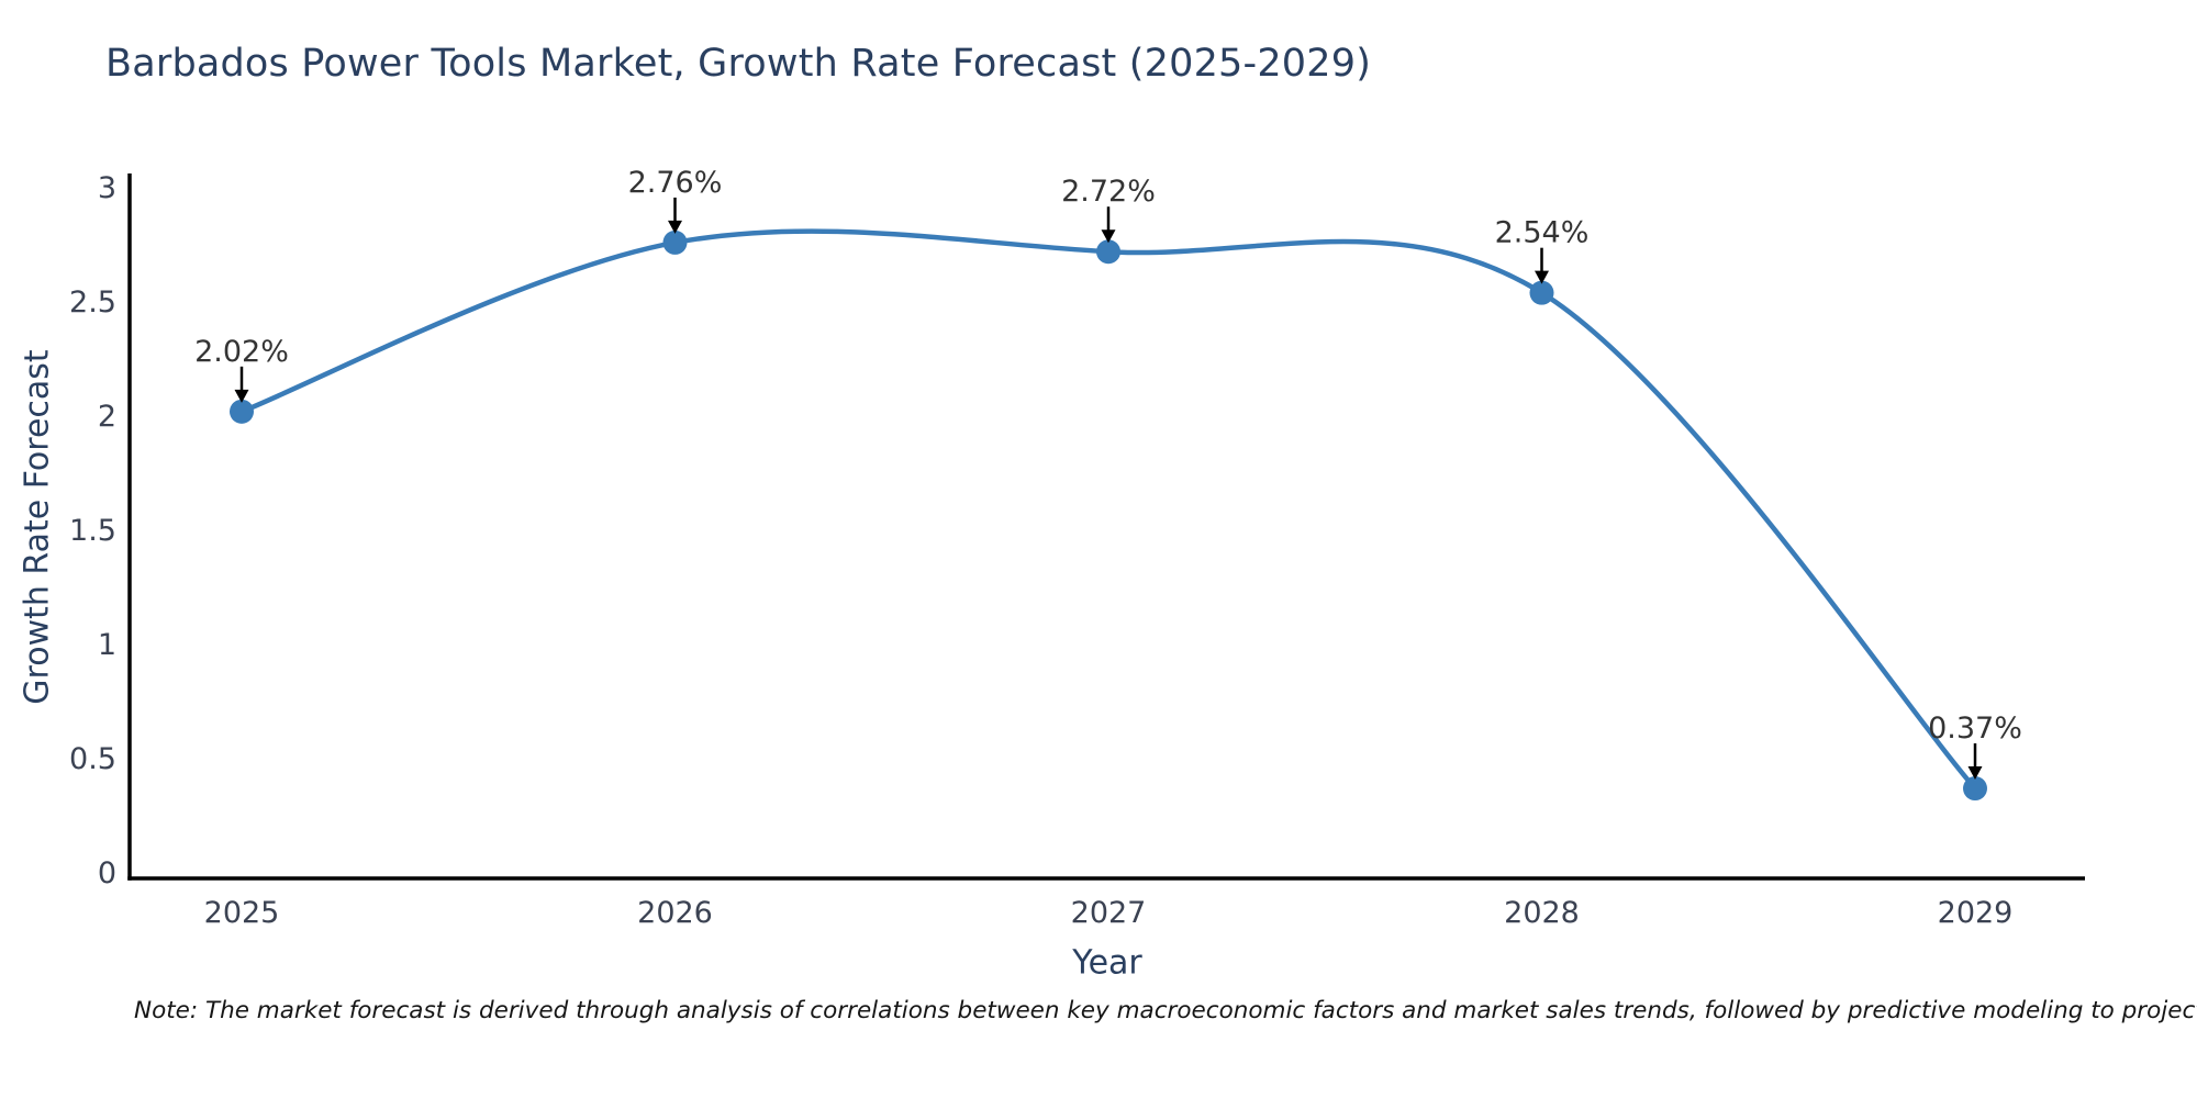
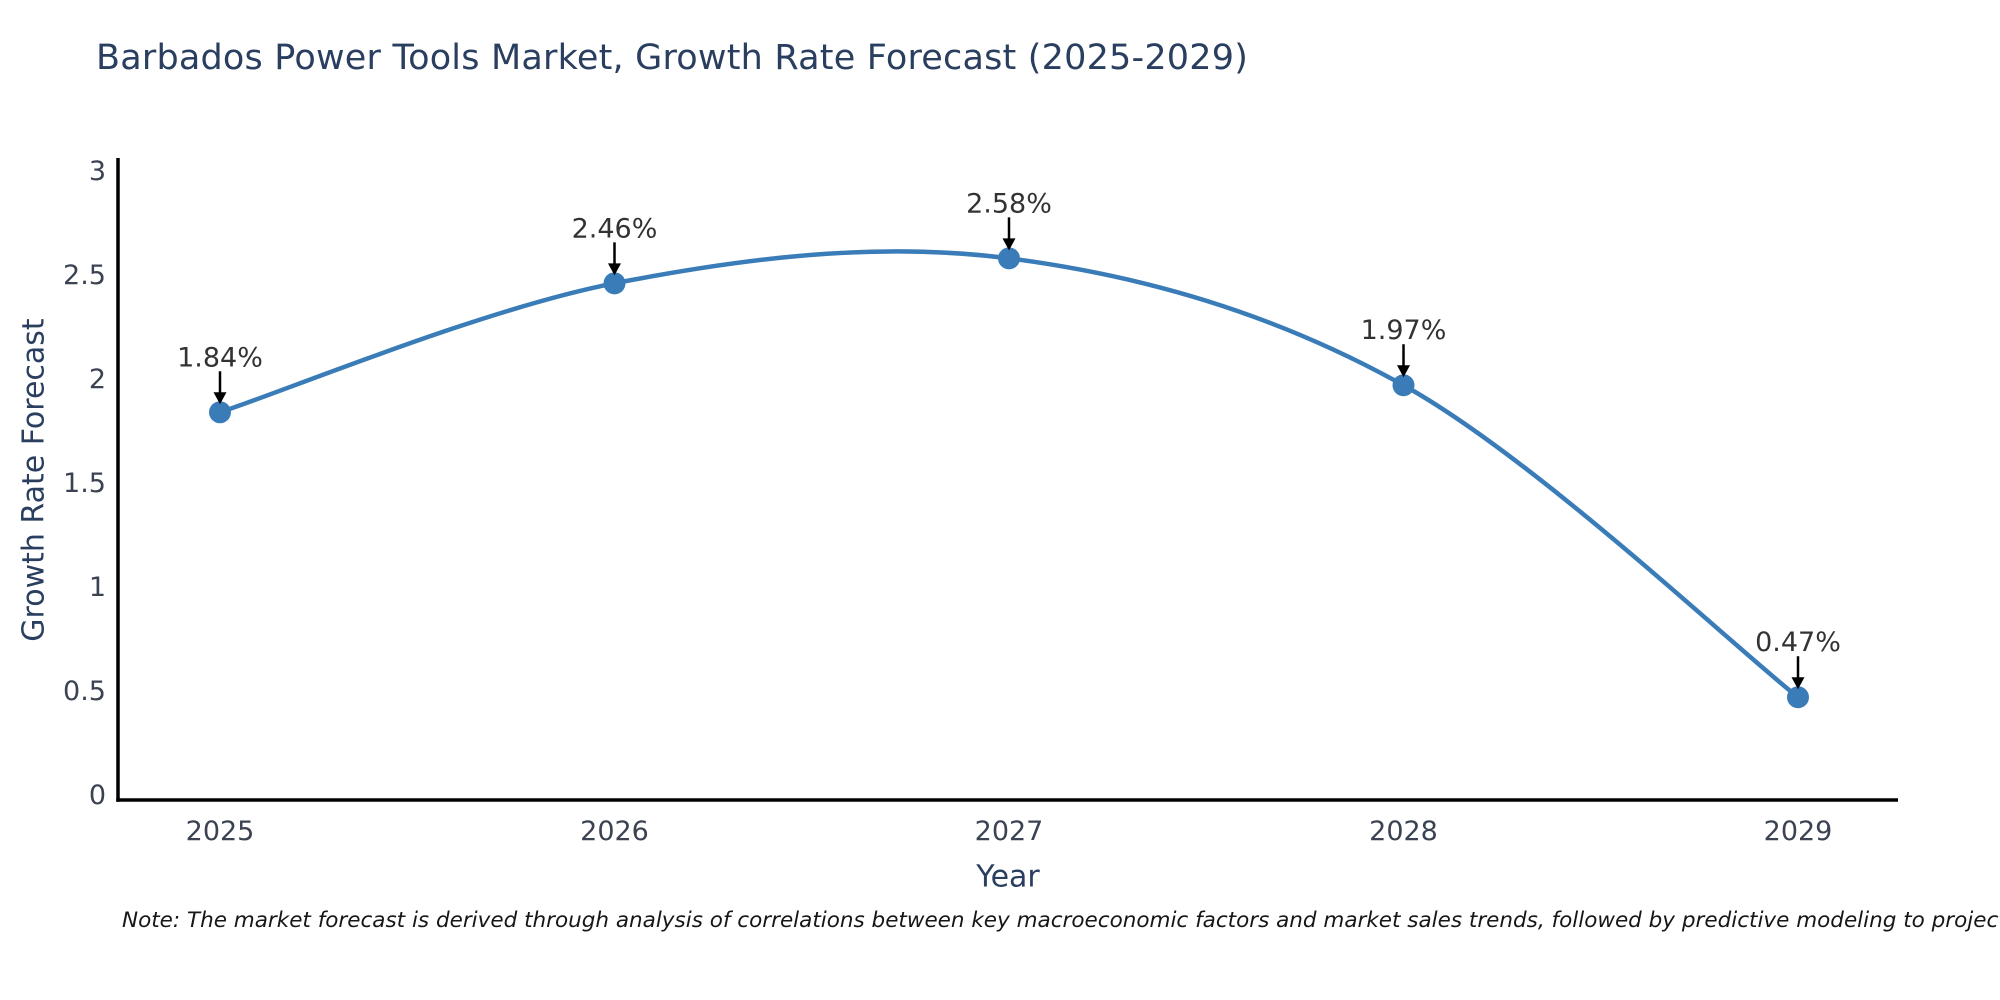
2025: 2.02% -> 1.84%
2026: 2.76% -> 2.46%
2027: 2.72% -> 2.58%
2028: 2.54% -> 1.97%
2029: 0.37% -> 0.47%
